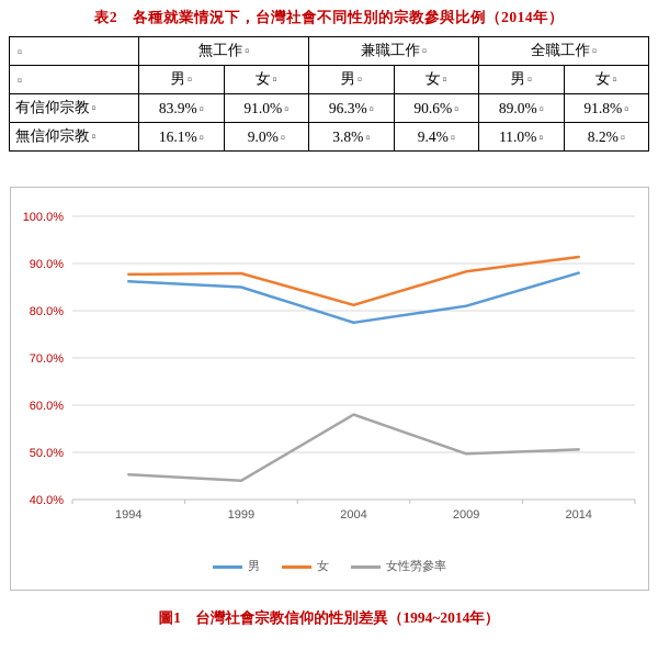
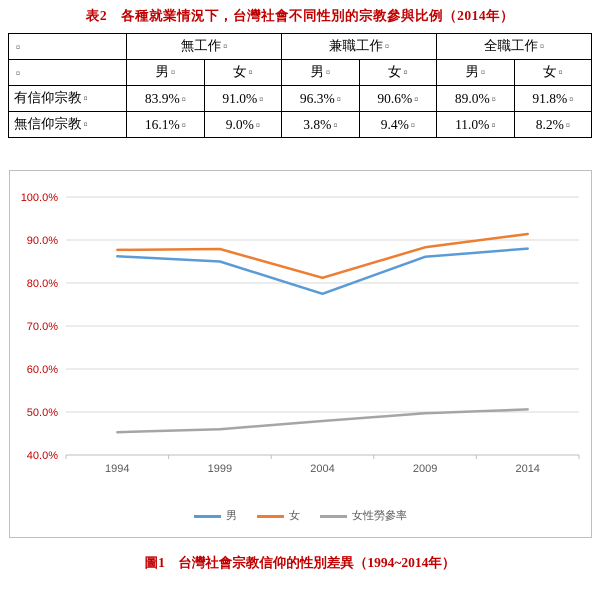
女性勞參率/1999: 44% -> 46%
女性勞參率/2004: 58% -> 48%
男/2009: 81% -> 86%
